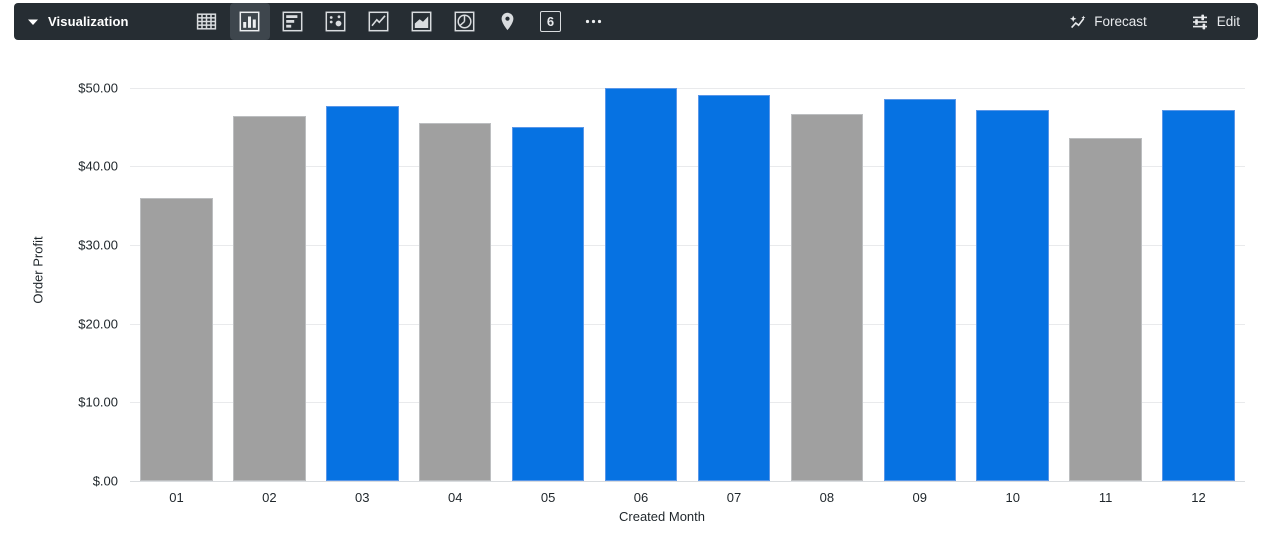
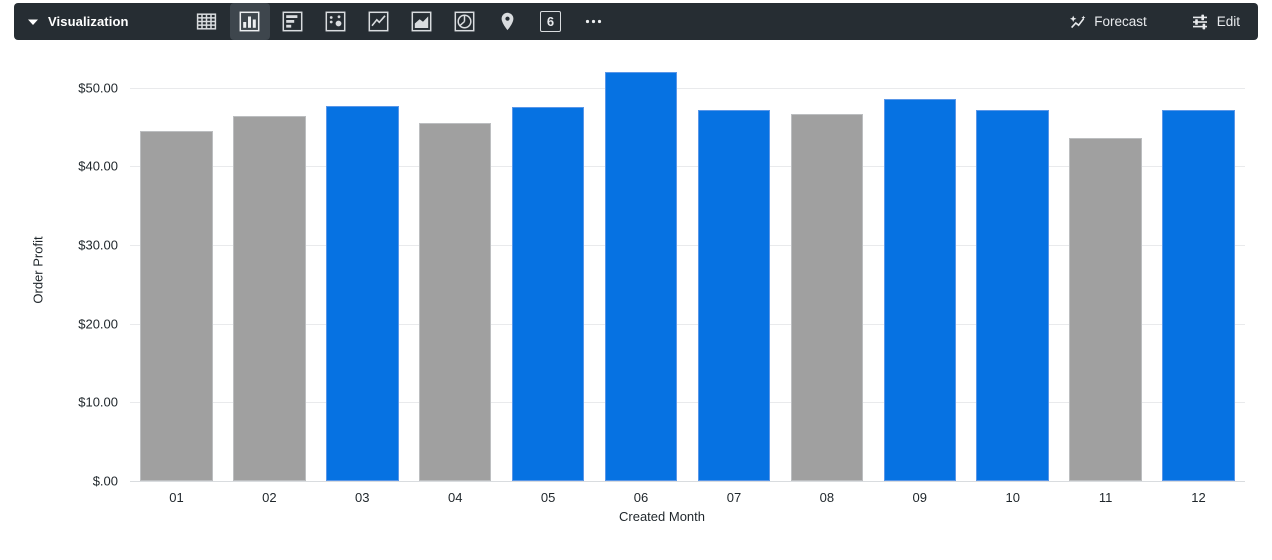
01: $36 -> $44
05: $45 -> $48
06: $50 -> $52
07: $49 -> $47
